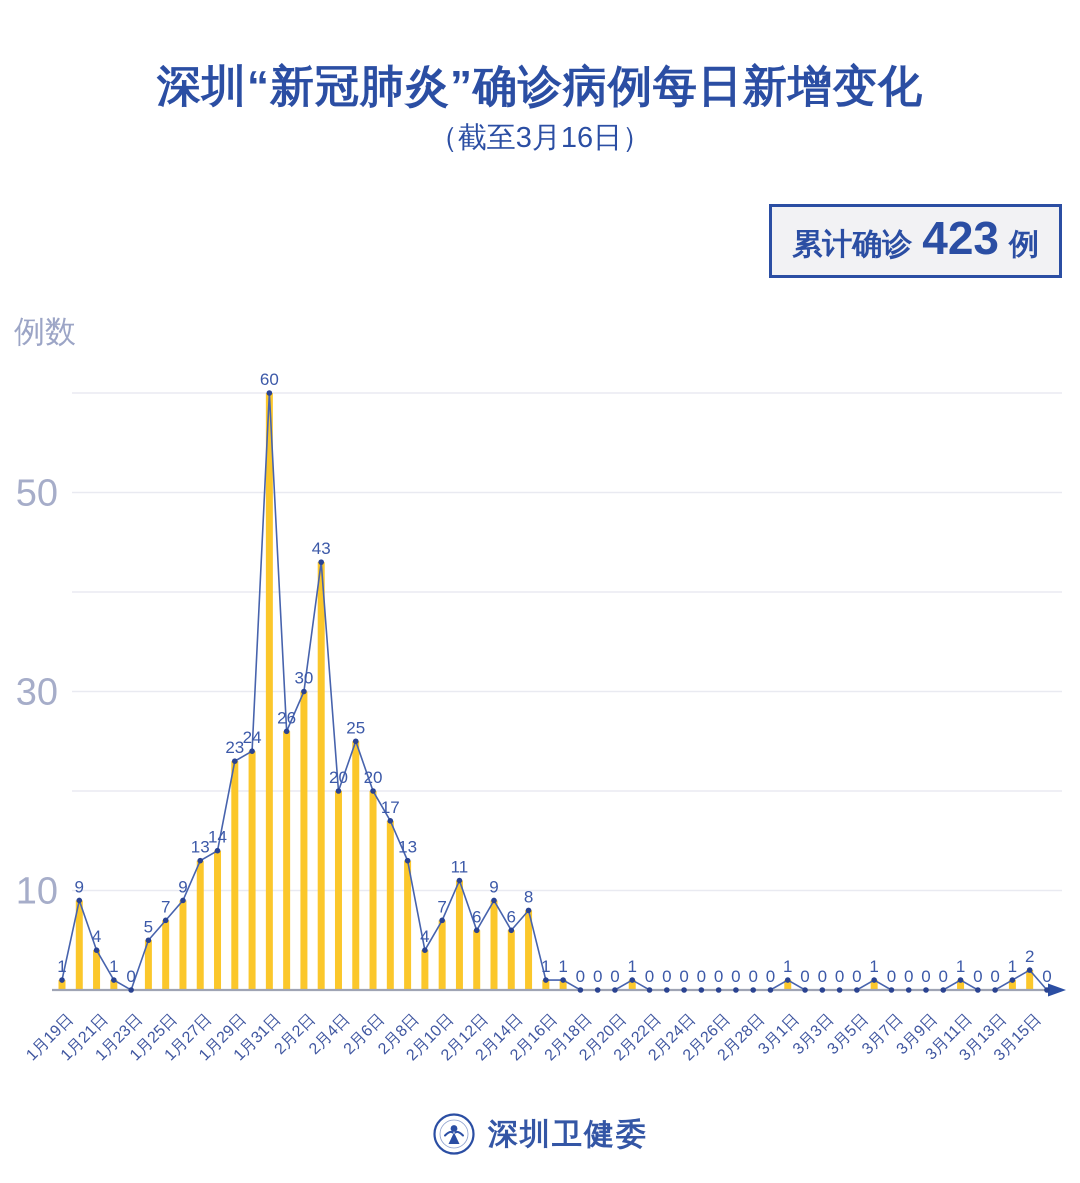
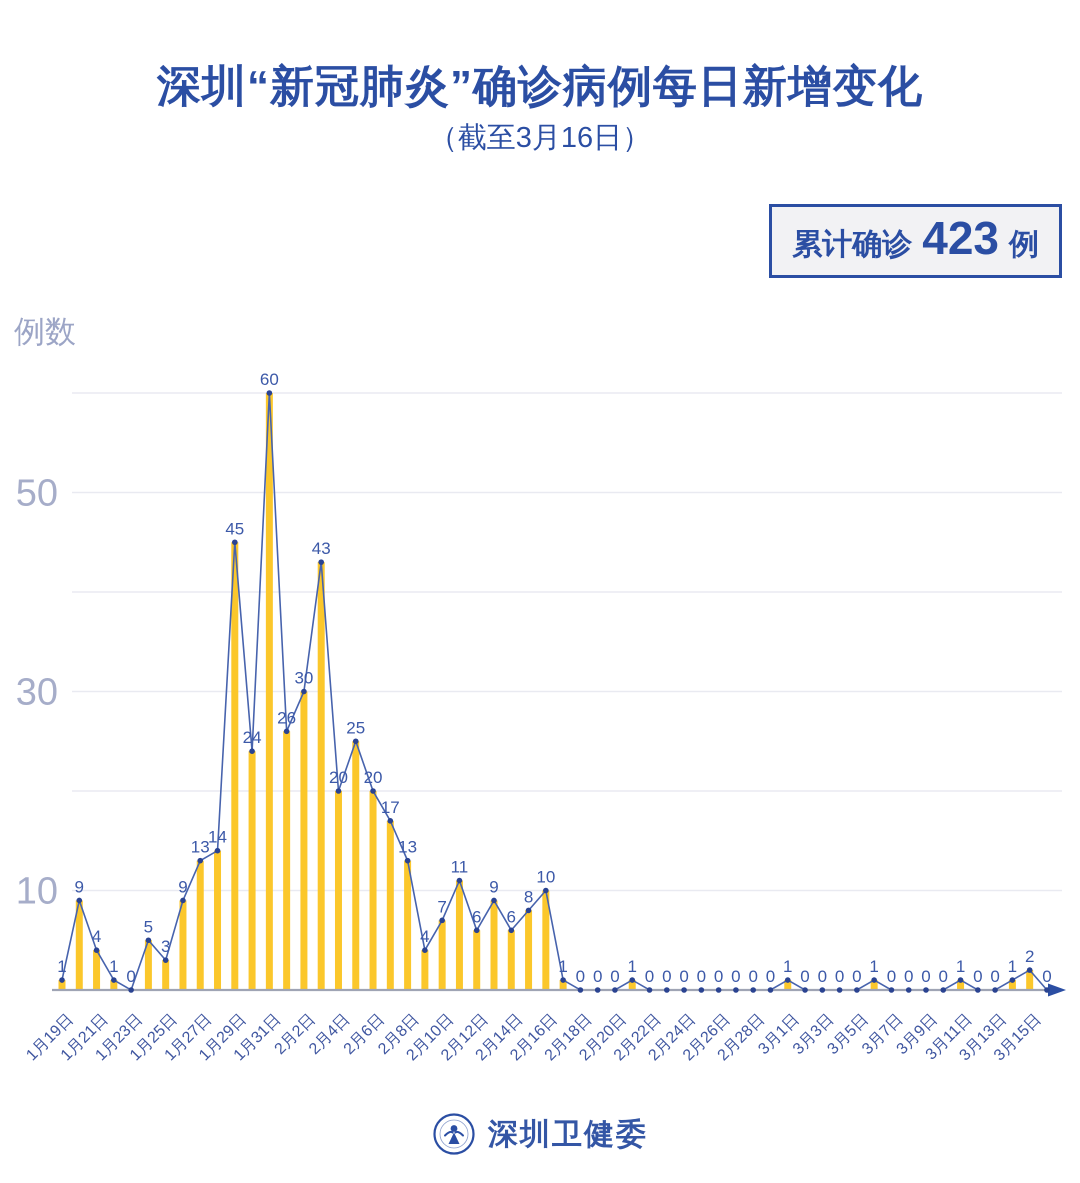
1月25日: 7 -> 3
1月29日: 23 -> 45
2月16日: 1 -> 10
